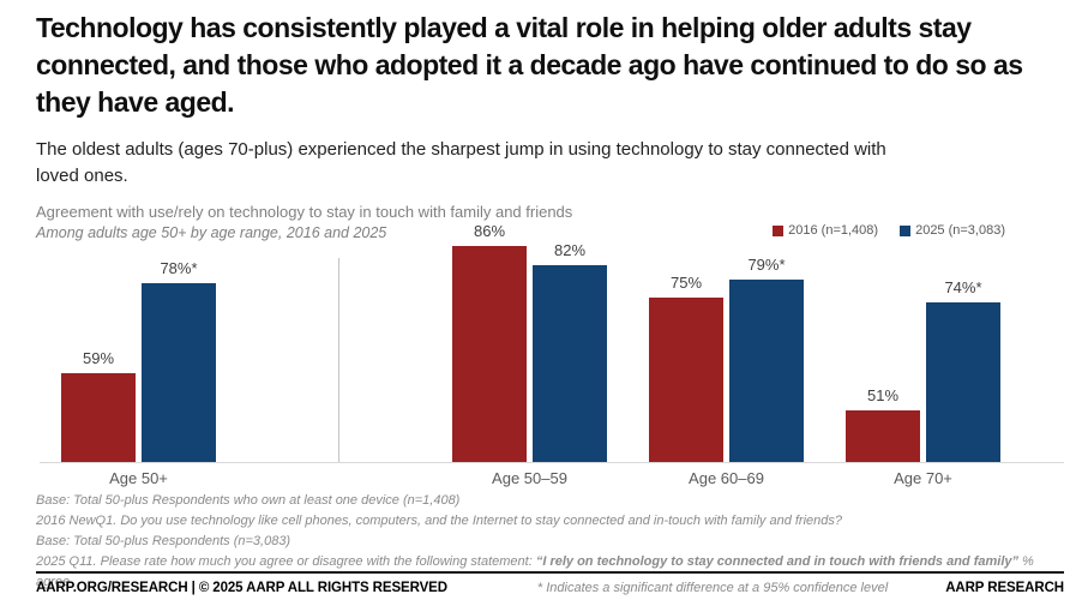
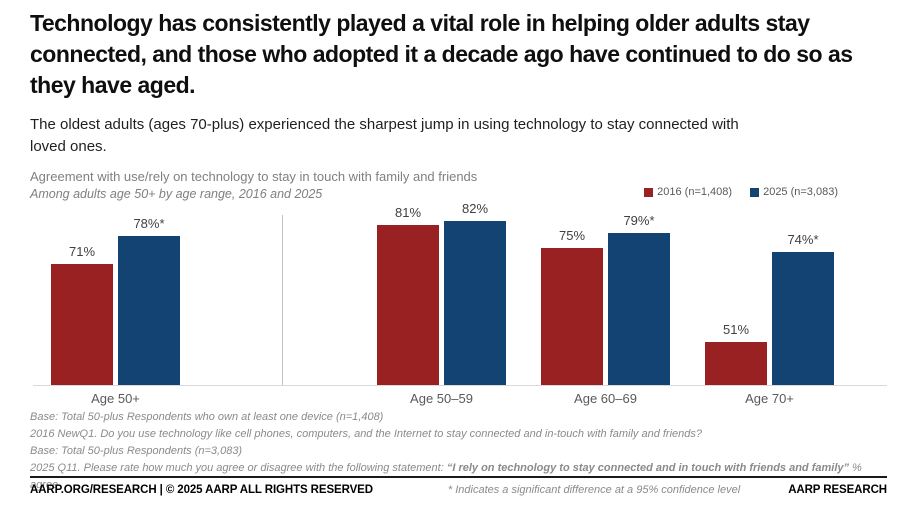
2016 (n=1,408)/Age 50+: 59% -> 71%
2016 (n=1,408)/Age 50–59: 86% -> 81%
